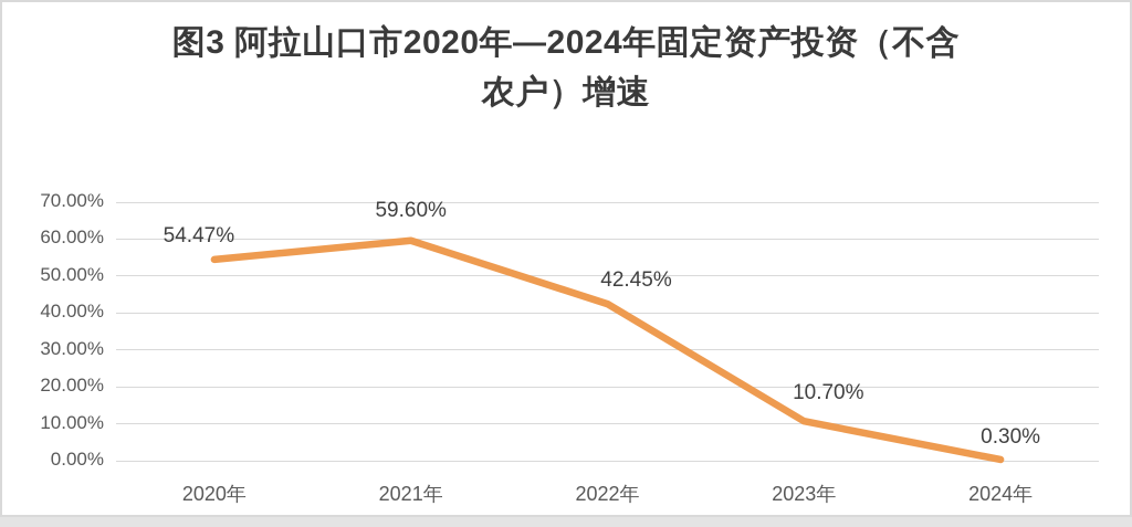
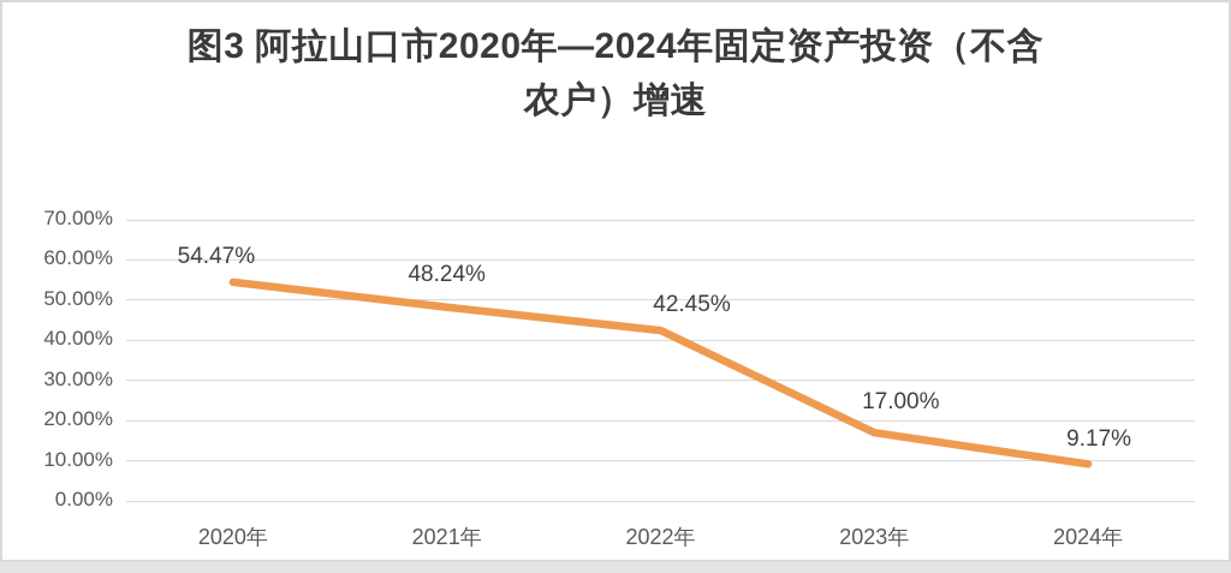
2021年: 59.60% -> 48.24%
2023年: 10.70% -> 17.00%
2024年: 0.30% -> 9.17%
